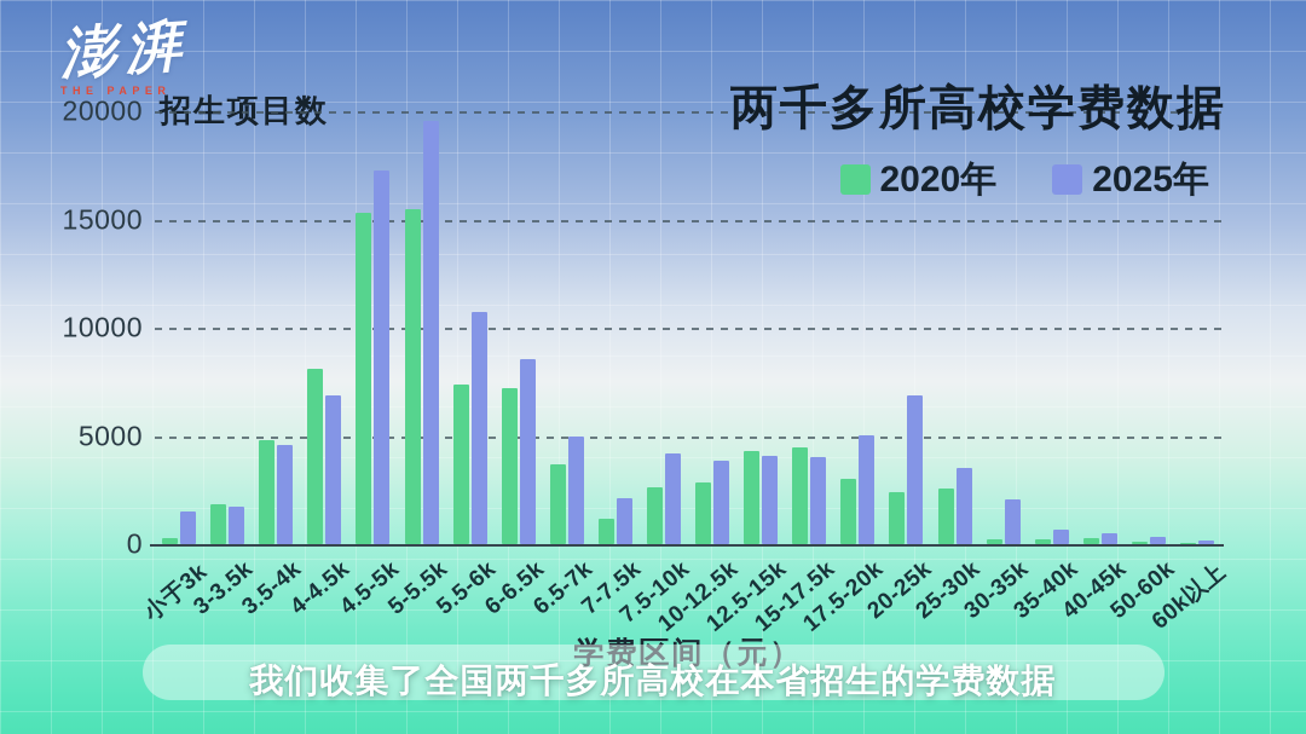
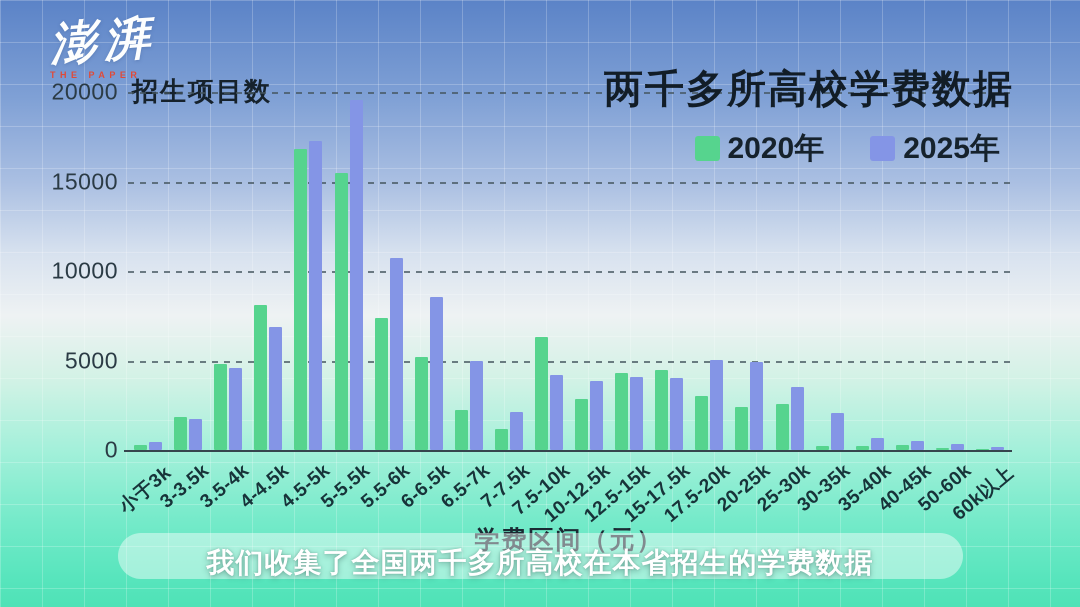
2025年/小于3k: 1500 -> 400
2020年/4.5-5k: 15300 -> 16800
2020年/6-6.5k: 7200 -> 5200
2020年/6.5-7k: 3700 -> 2200
2020年/7.5-10k: 2600 -> 6300
2025年/20-25k: 6900 -> 4900
